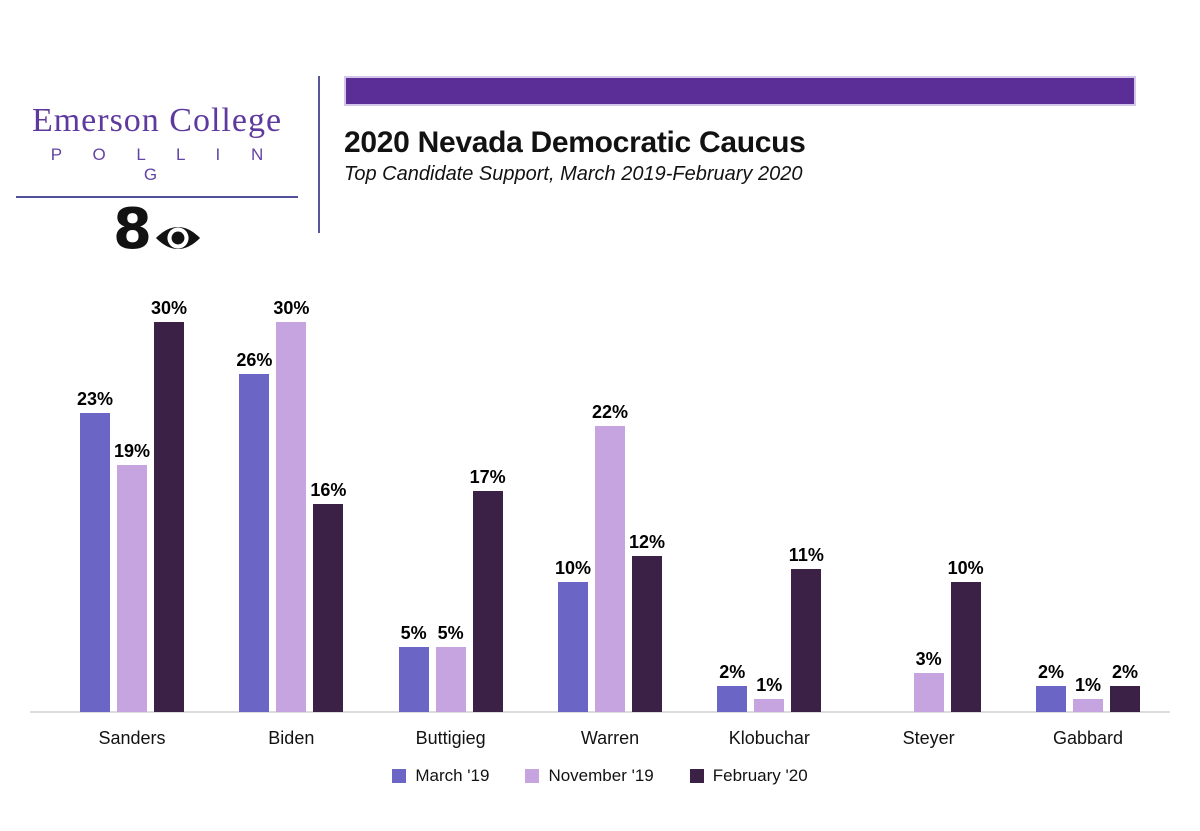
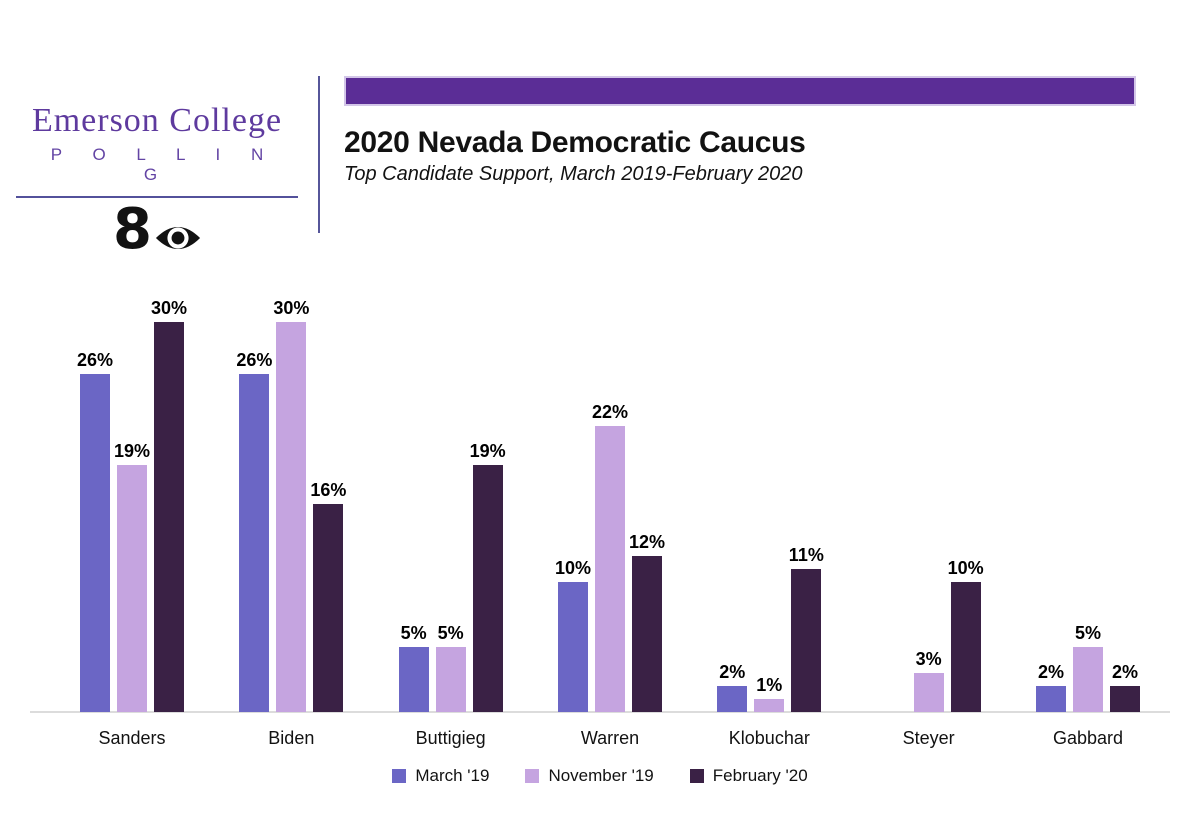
March '19/Sanders: 23% -> 26%
February '20/Buttigieg: 17% -> 19%
November '19/Gabbard: 1% -> 5%
